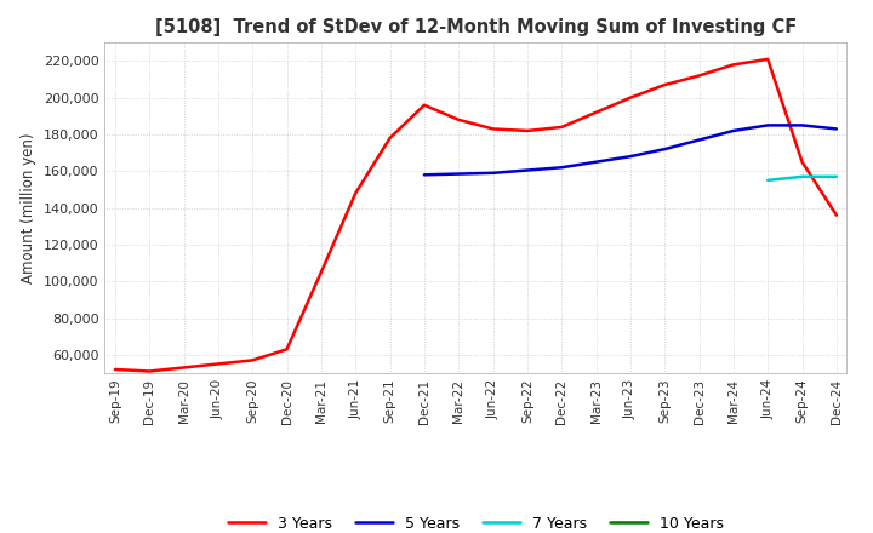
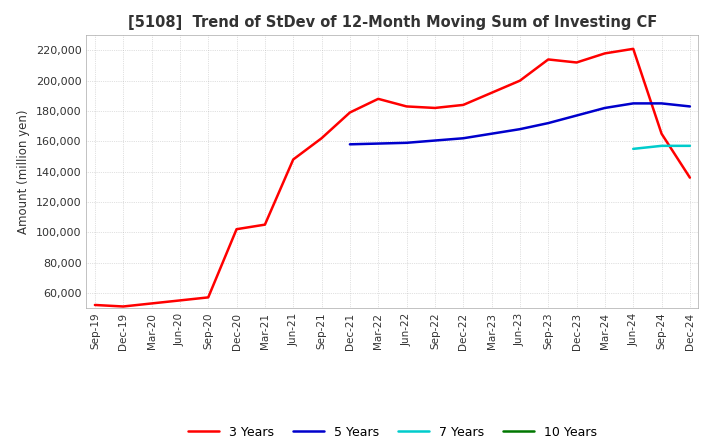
3 Years/Dec-20: 63,000 -> 102,000
3 Years/Sep-21: 178,000 -> 162,000
3 Years/Dec-21: 196,000 -> 179,000
3 Years/Sep-23: 207,000 -> 214,000
